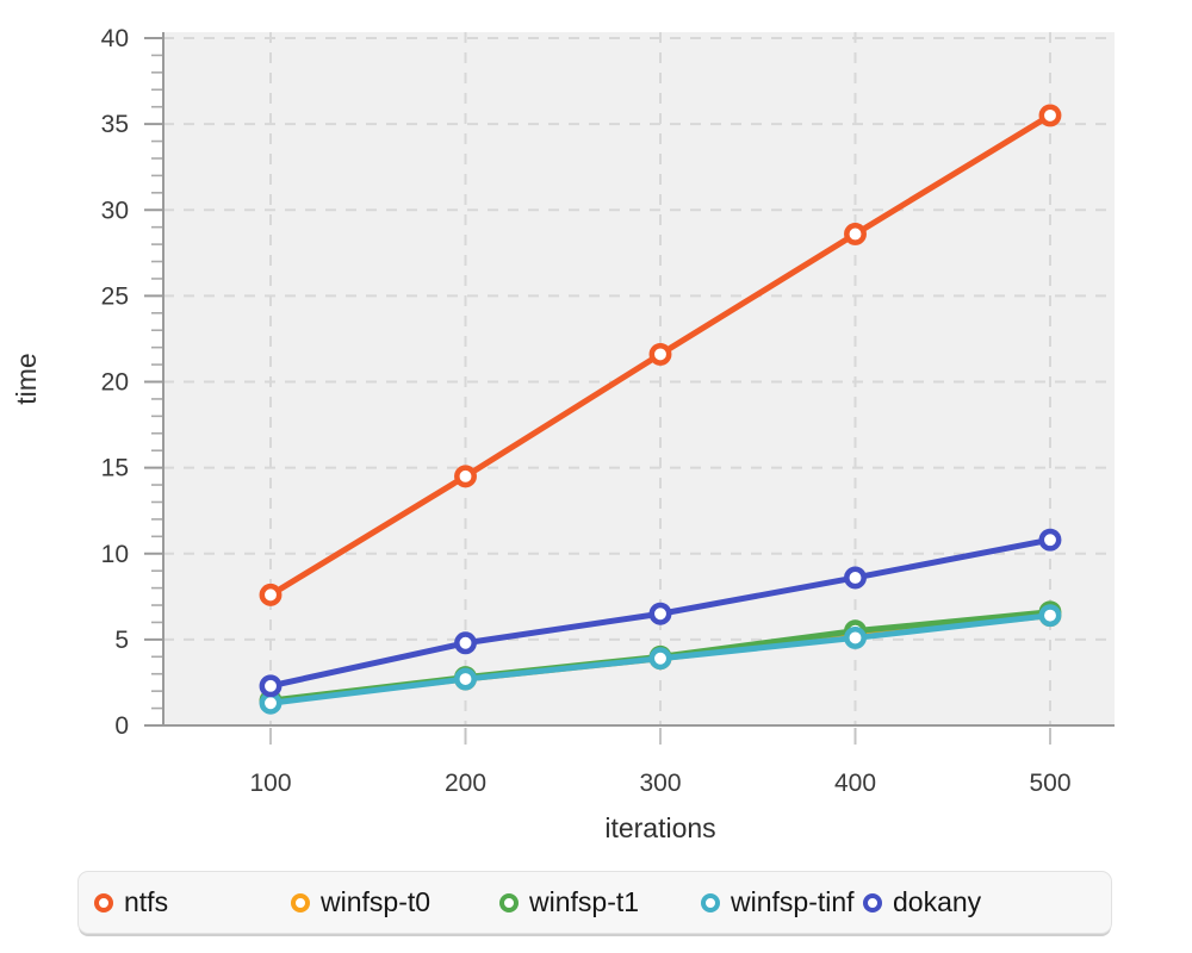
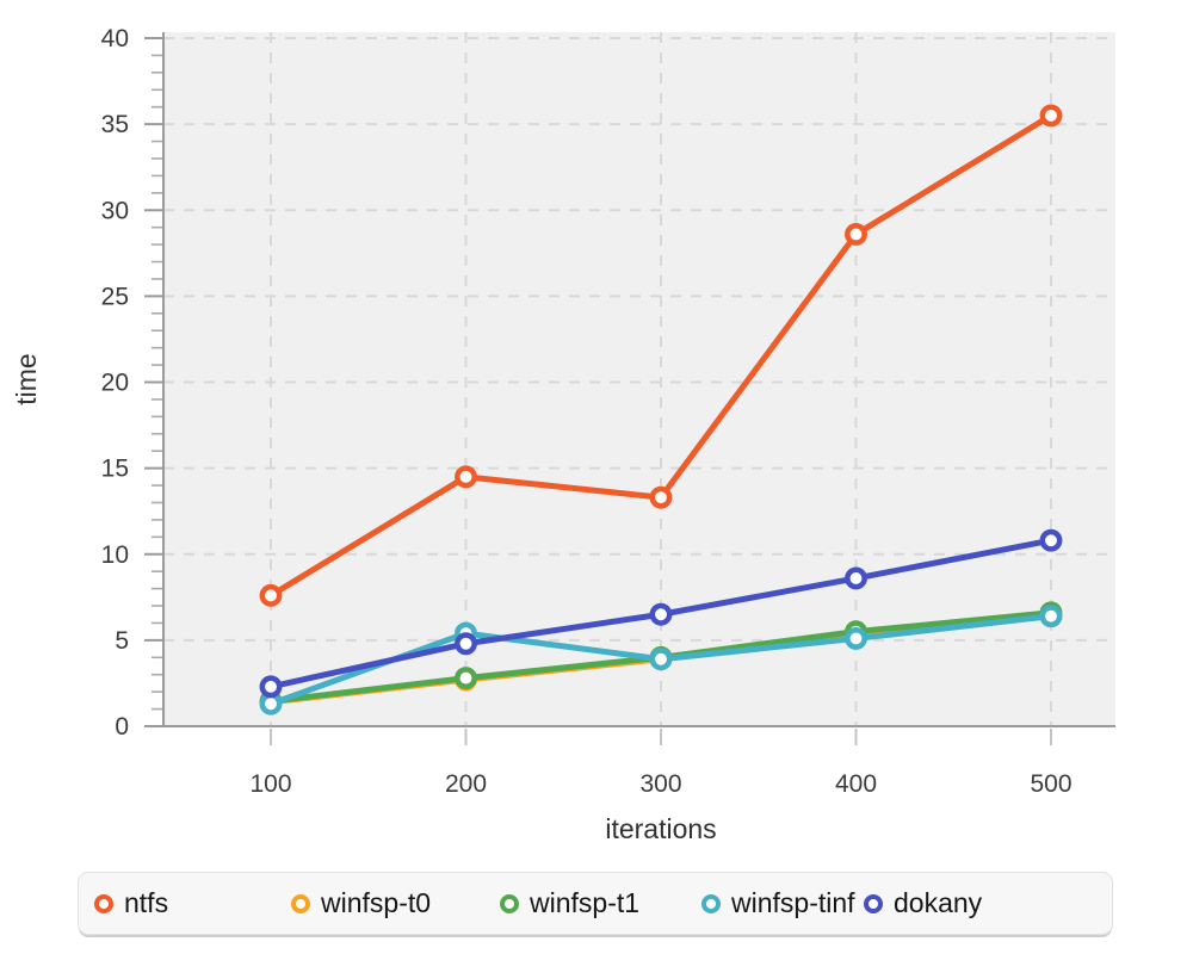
winfsp-tinf/200: 2.7 -> 5.4
ntfs/300: 21.6 -> 13.3
